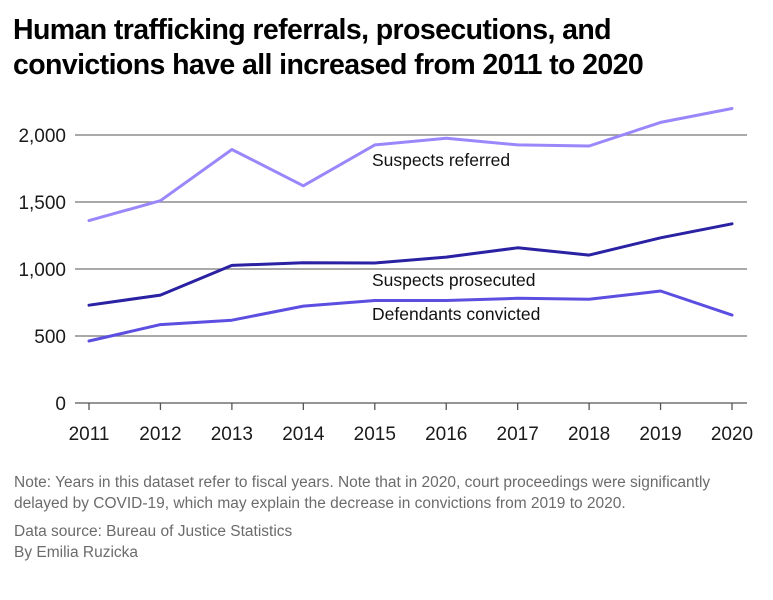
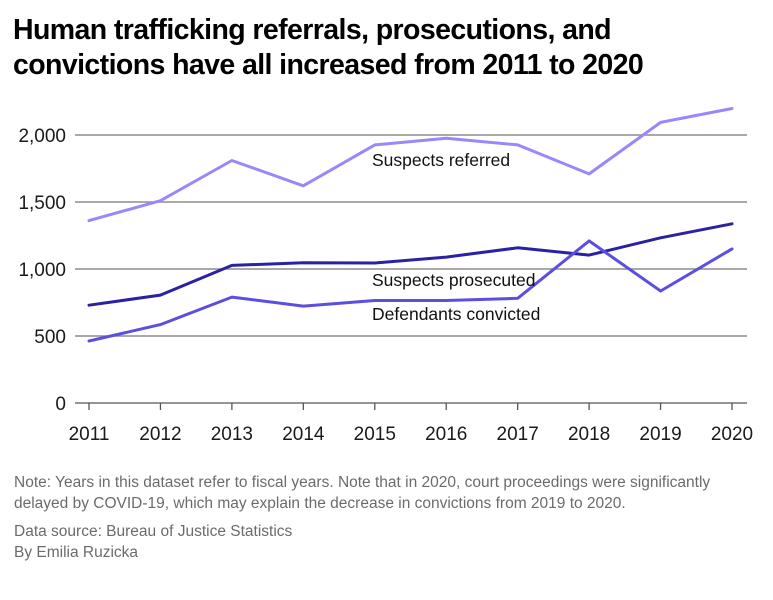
Suspects referred/2013: 1890 -> 1810
Defendants convicted/2013: 620 -> 790
Suspects referred/2018: 1920 -> 1710
Defendants convicted/2018: 770 -> 1210
Defendants convicted/2020: 660 -> 1150
